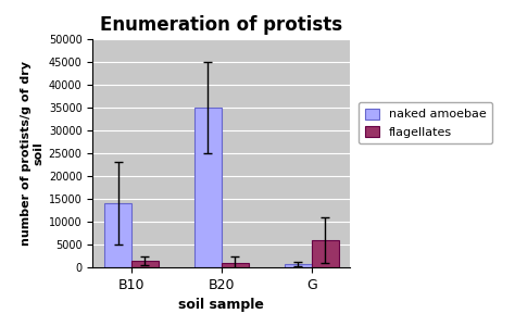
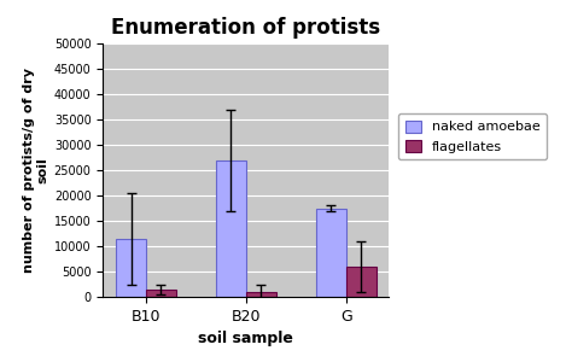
naked amoebae/B10: 14000 -> 11500
naked amoebae/B20: 35000 -> 27000
naked amoebae/G: 800 -> 17500
